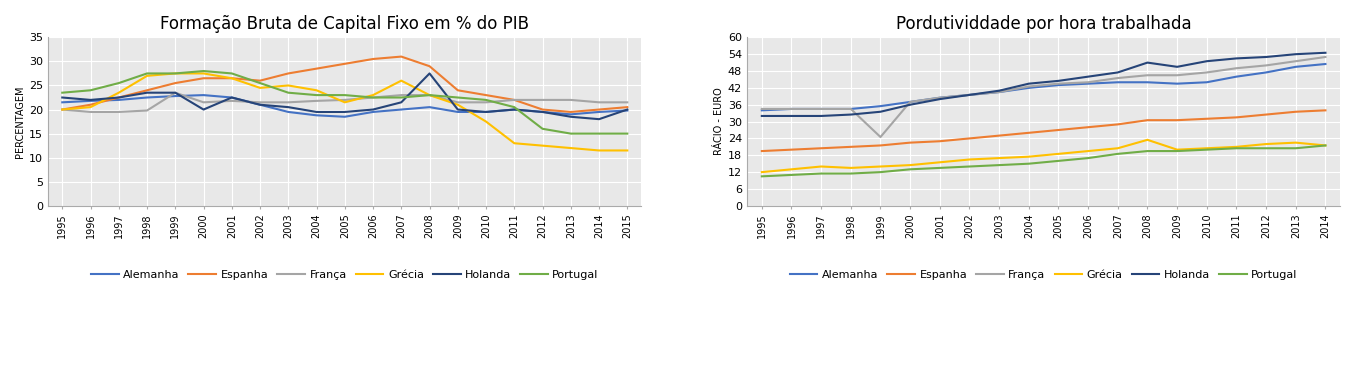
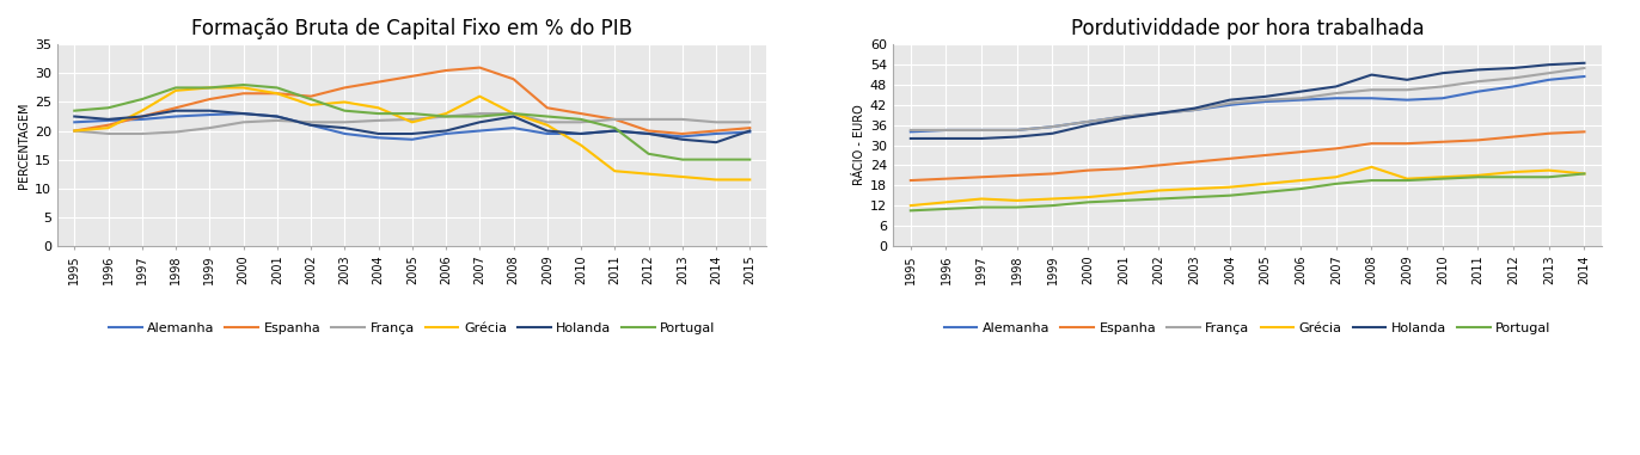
Formação Bruta de Capital Fixo em % do PIB/França/1999: 23.5 -> 20.5
Formação Bruta de Capital Fixo em % do PIB/Holanda/2000: 20.0 -> 23.0
Formação Bruta de Capital Fixo em % do PIB/Holanda/2008: 27.5 -> 22.5
Pordutividdade por hora trabalhada/França/1999: 24.5 -> 35.5
